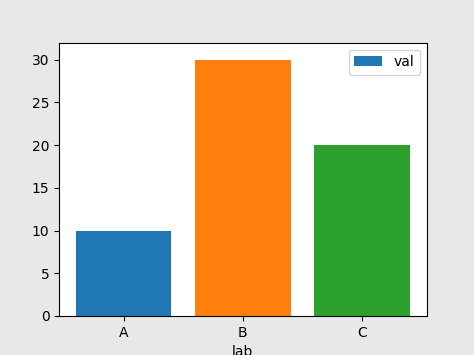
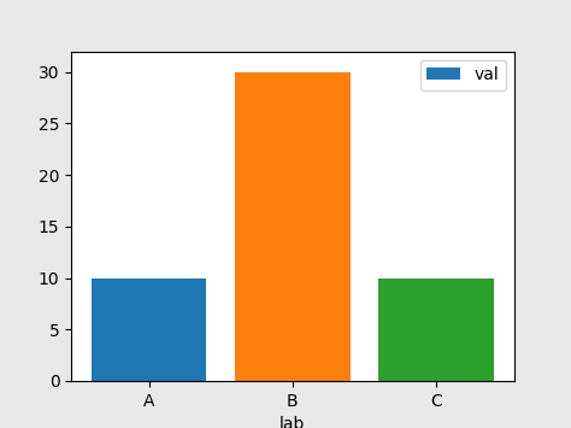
C: 20 -> 10
